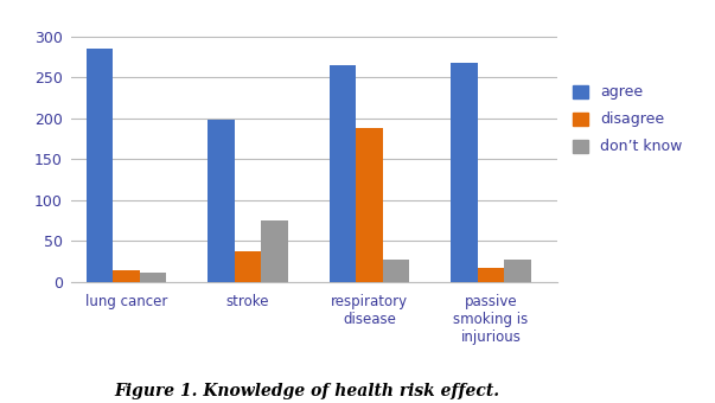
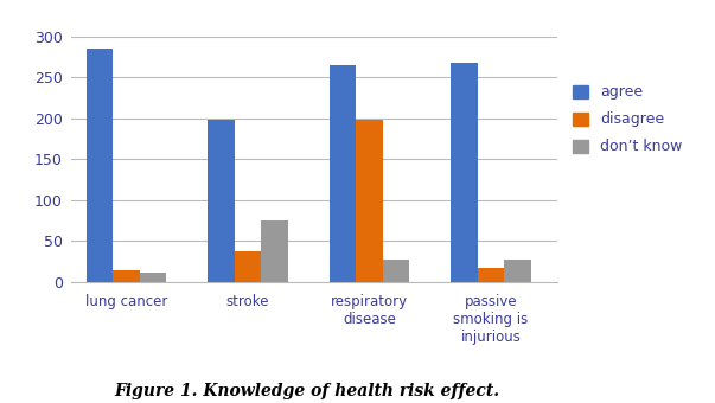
disagree/respiratory disease: 188 -> 198
